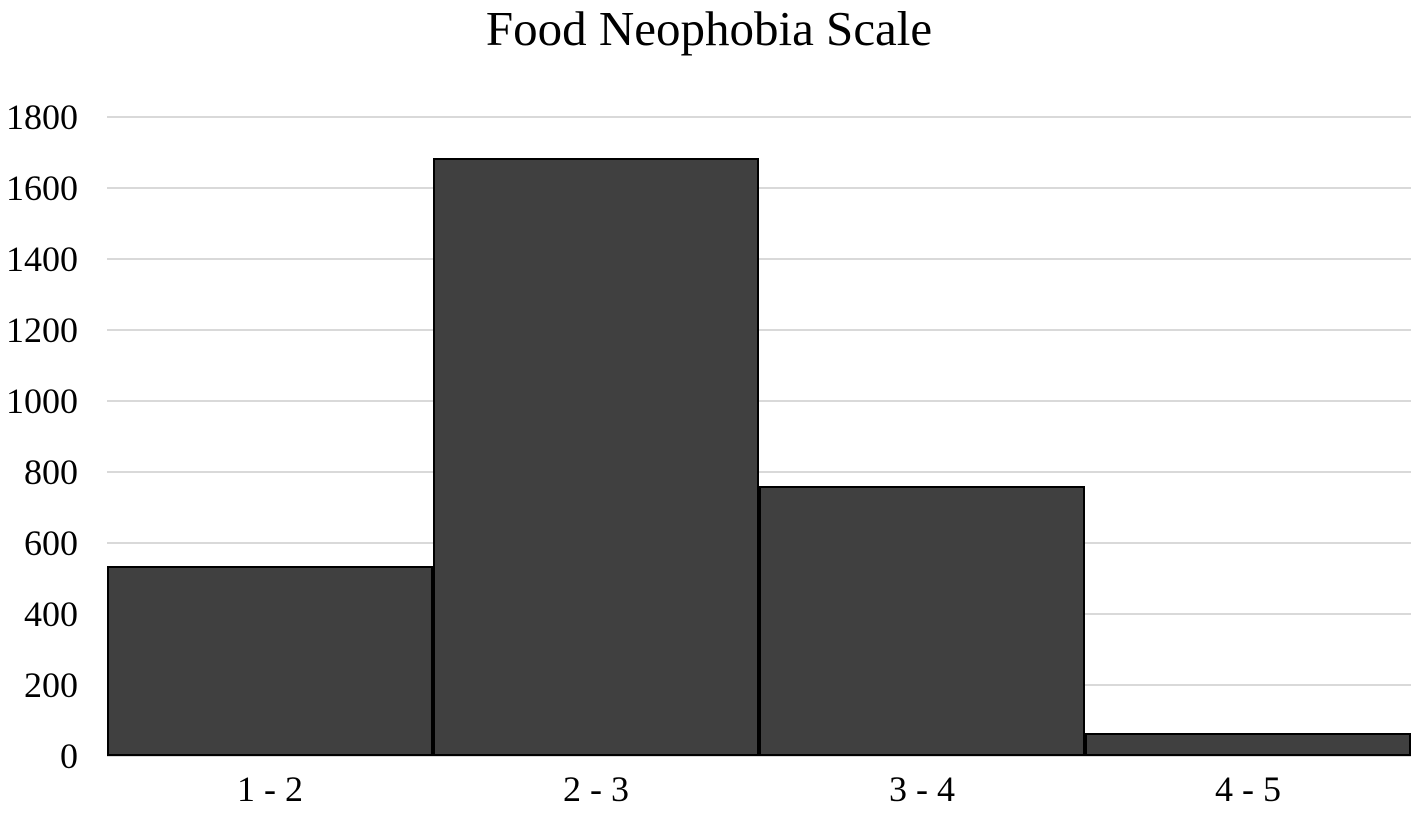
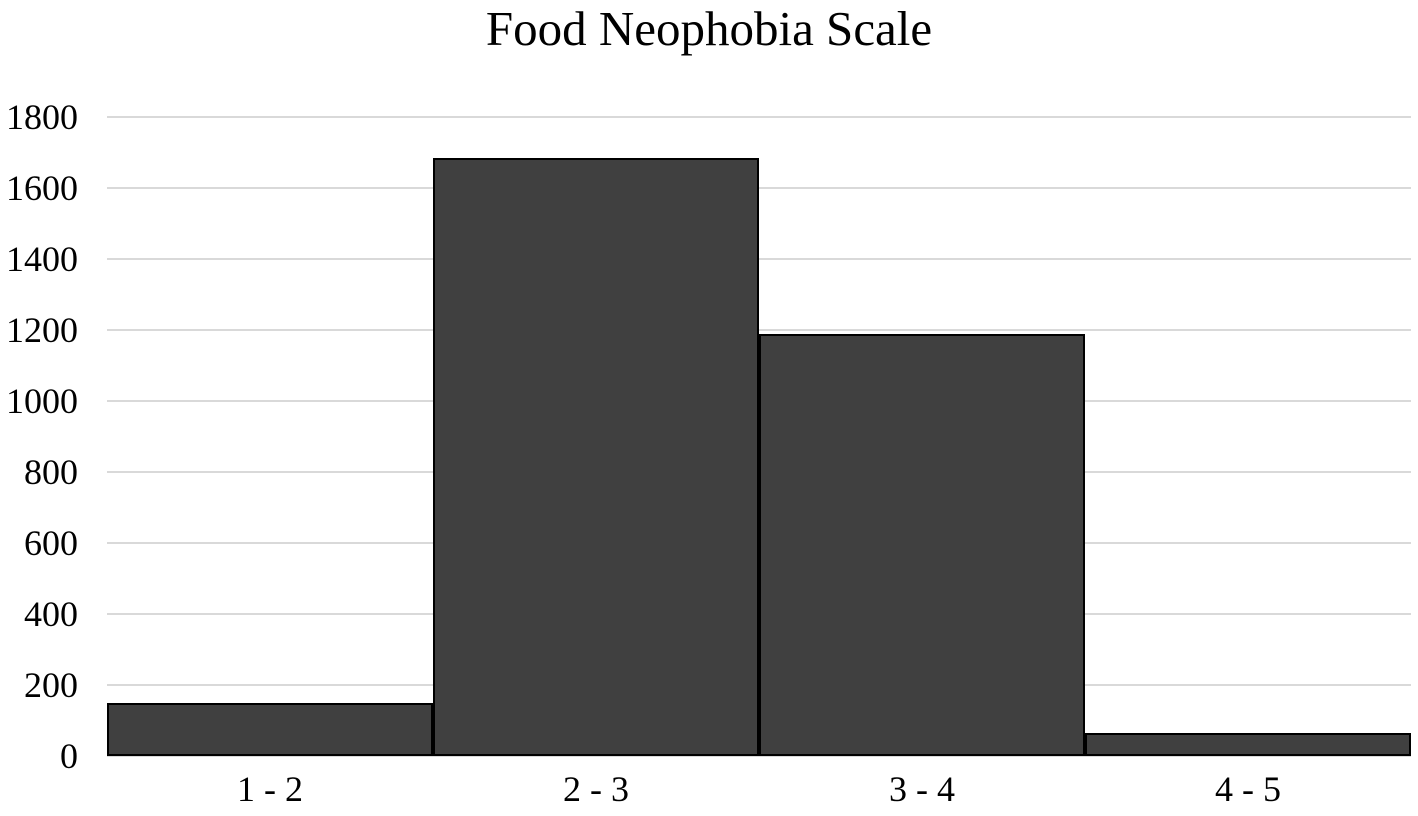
1 - 2: 540 -> 150
3 - 4: 760 -> 1190
